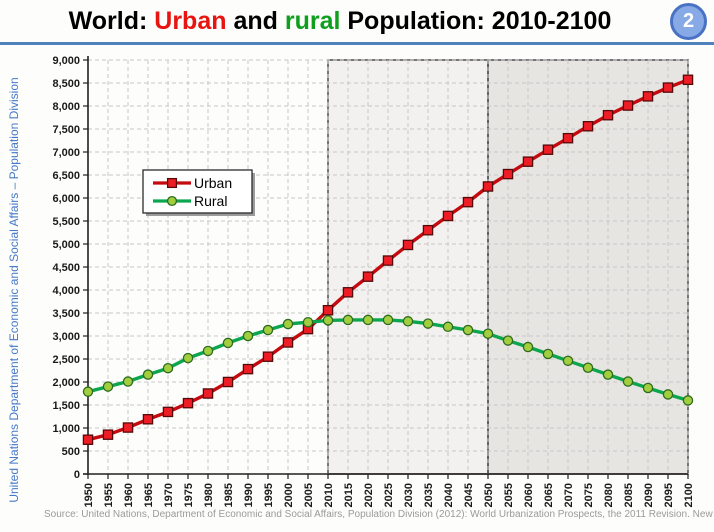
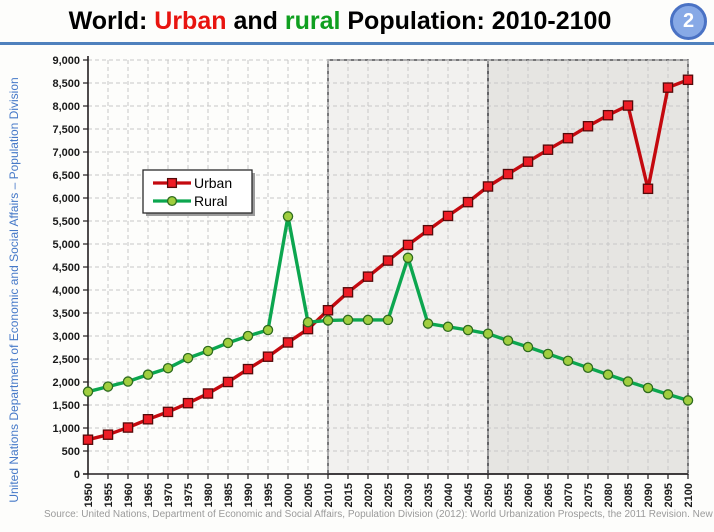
Rural/2000: 3300 -> 5600
Rural/2030: 3300 -> 4700
Urban/2090: 8200 -> 6200
